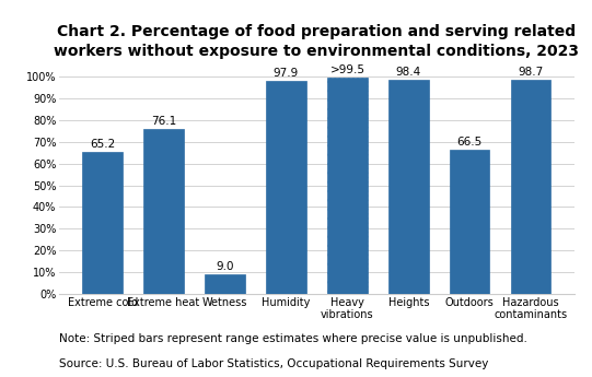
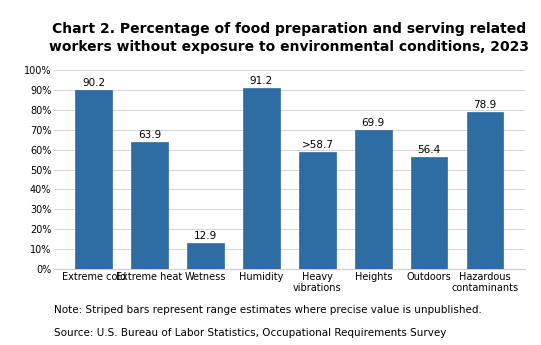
Extreme cold: 65.2 -> 90.2
Extreme heat: 76.1 -> 63.9
Wetness: 9.0 -> 12.9
Humidity: 97.9 -> 91.2
Heavy vibrations: >99.5 -> >58.7
Heights: 98.4 -> 69.9
Outdoors: 66.5 -> 56.4
Hazardous contaminants: 98.7 -> 78.9
